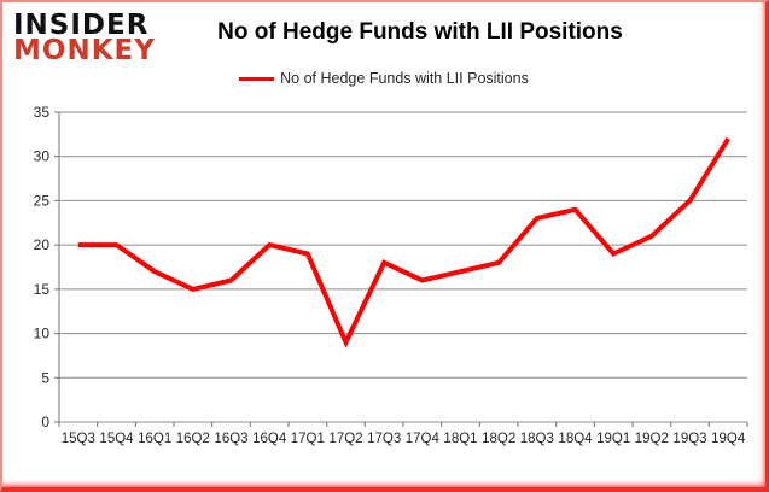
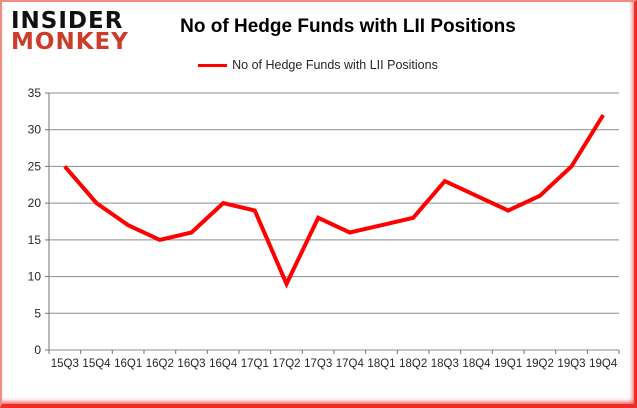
15Q3: 20 -> 25
18Q4: 24 -> 21
